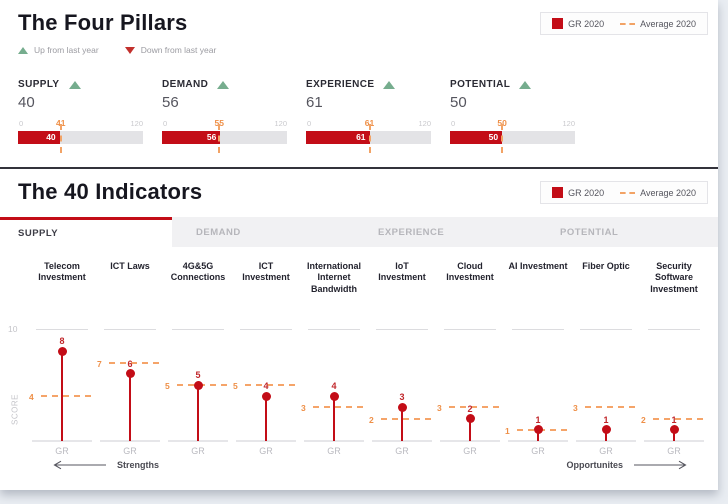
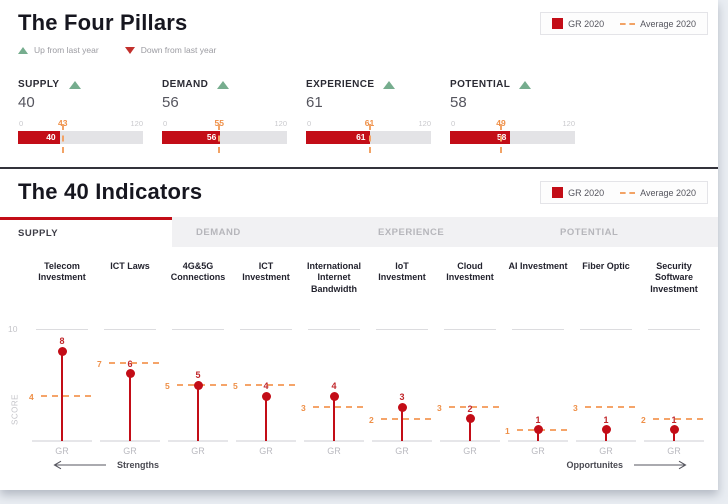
The Four Pillars/Average 2020/SUPPLY: 41 -> 43
The Four Pillars/GR 2020/POTENTIAL: 50 -> 58
The Four Pillars/Average 2020/POTENTIAL: 50 -> 49
